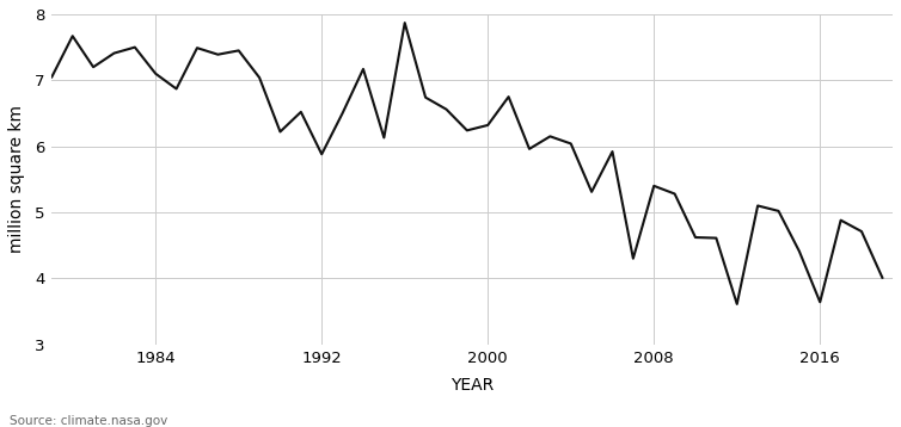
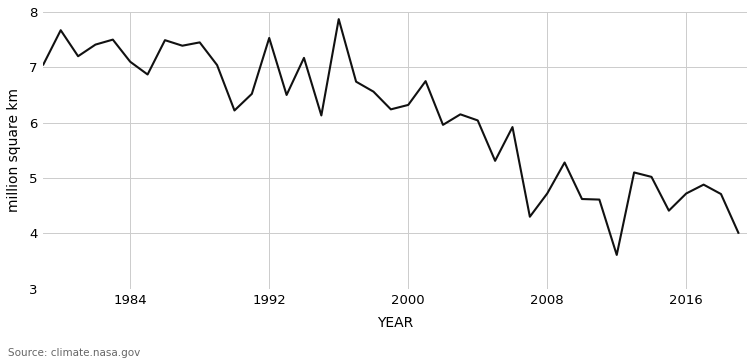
1992: 5.88 -> 7.53
2008: 5.40 -> 4.72
2016: 3.64 -> 4.72
